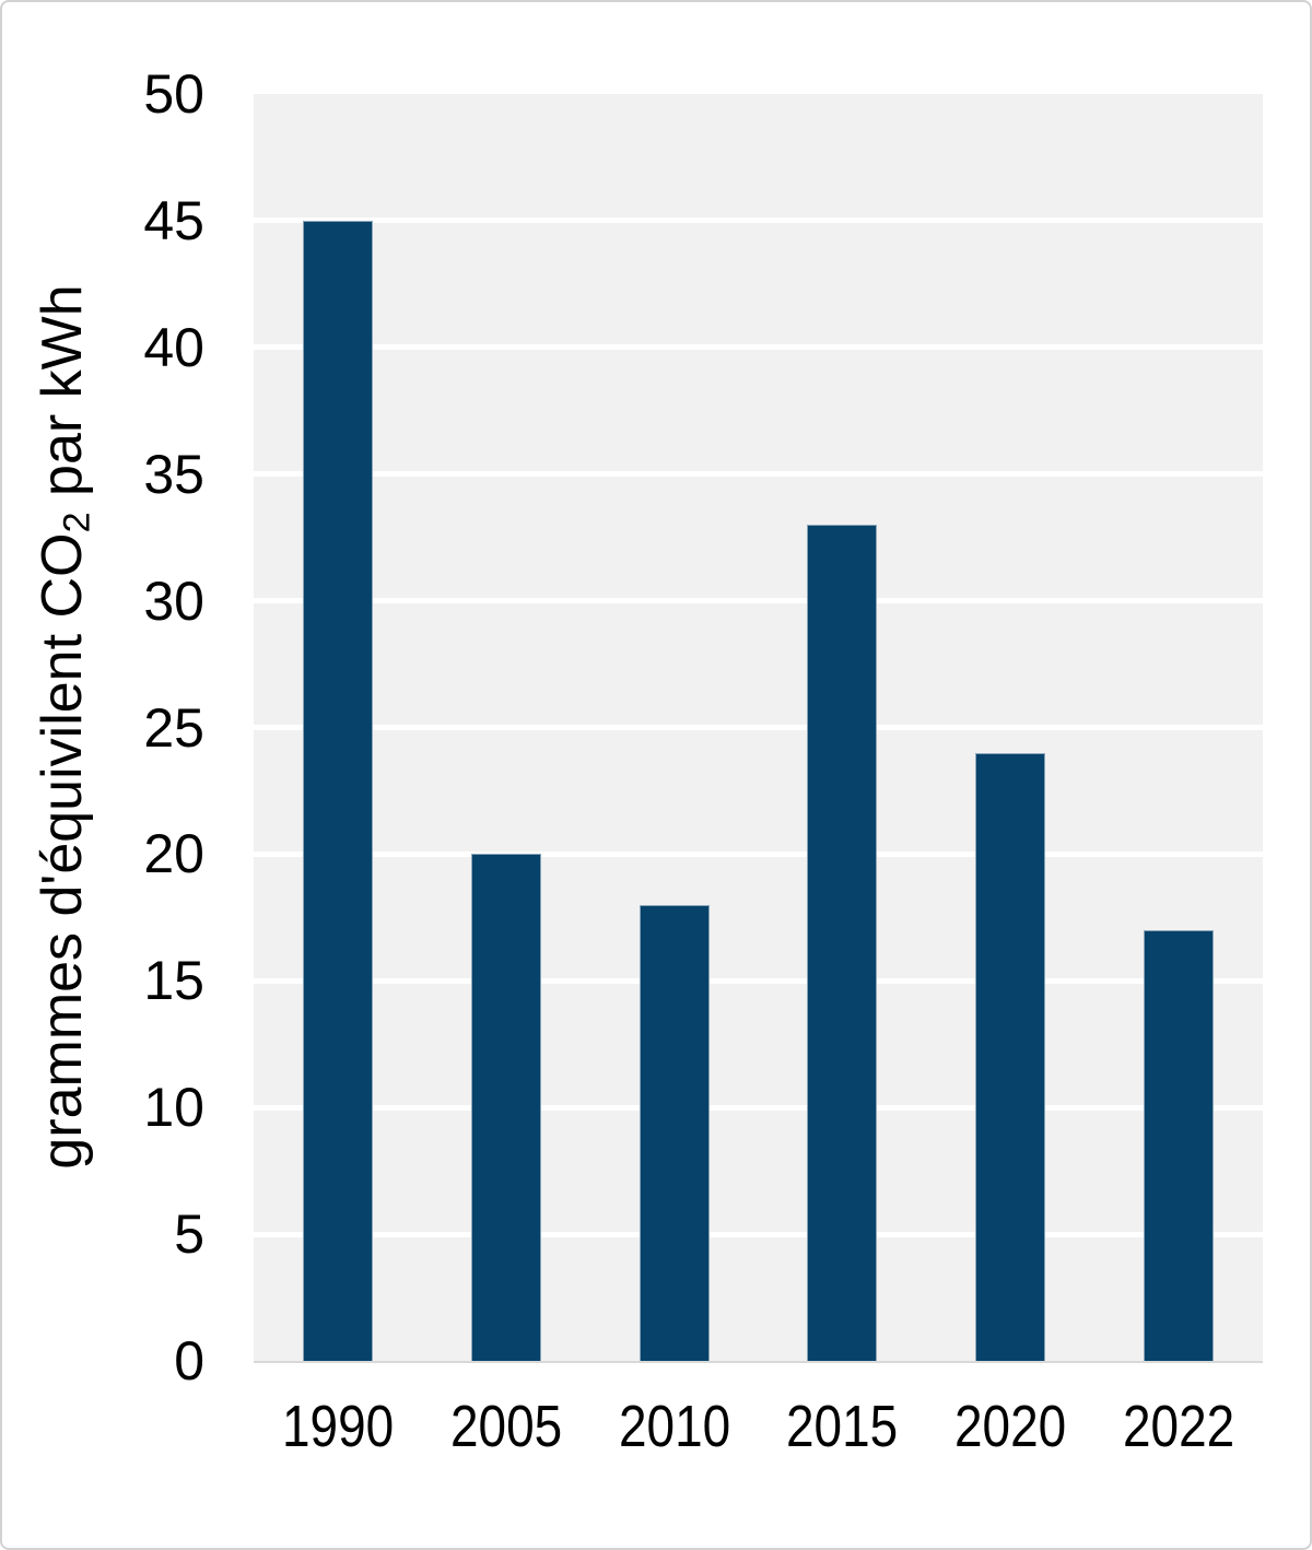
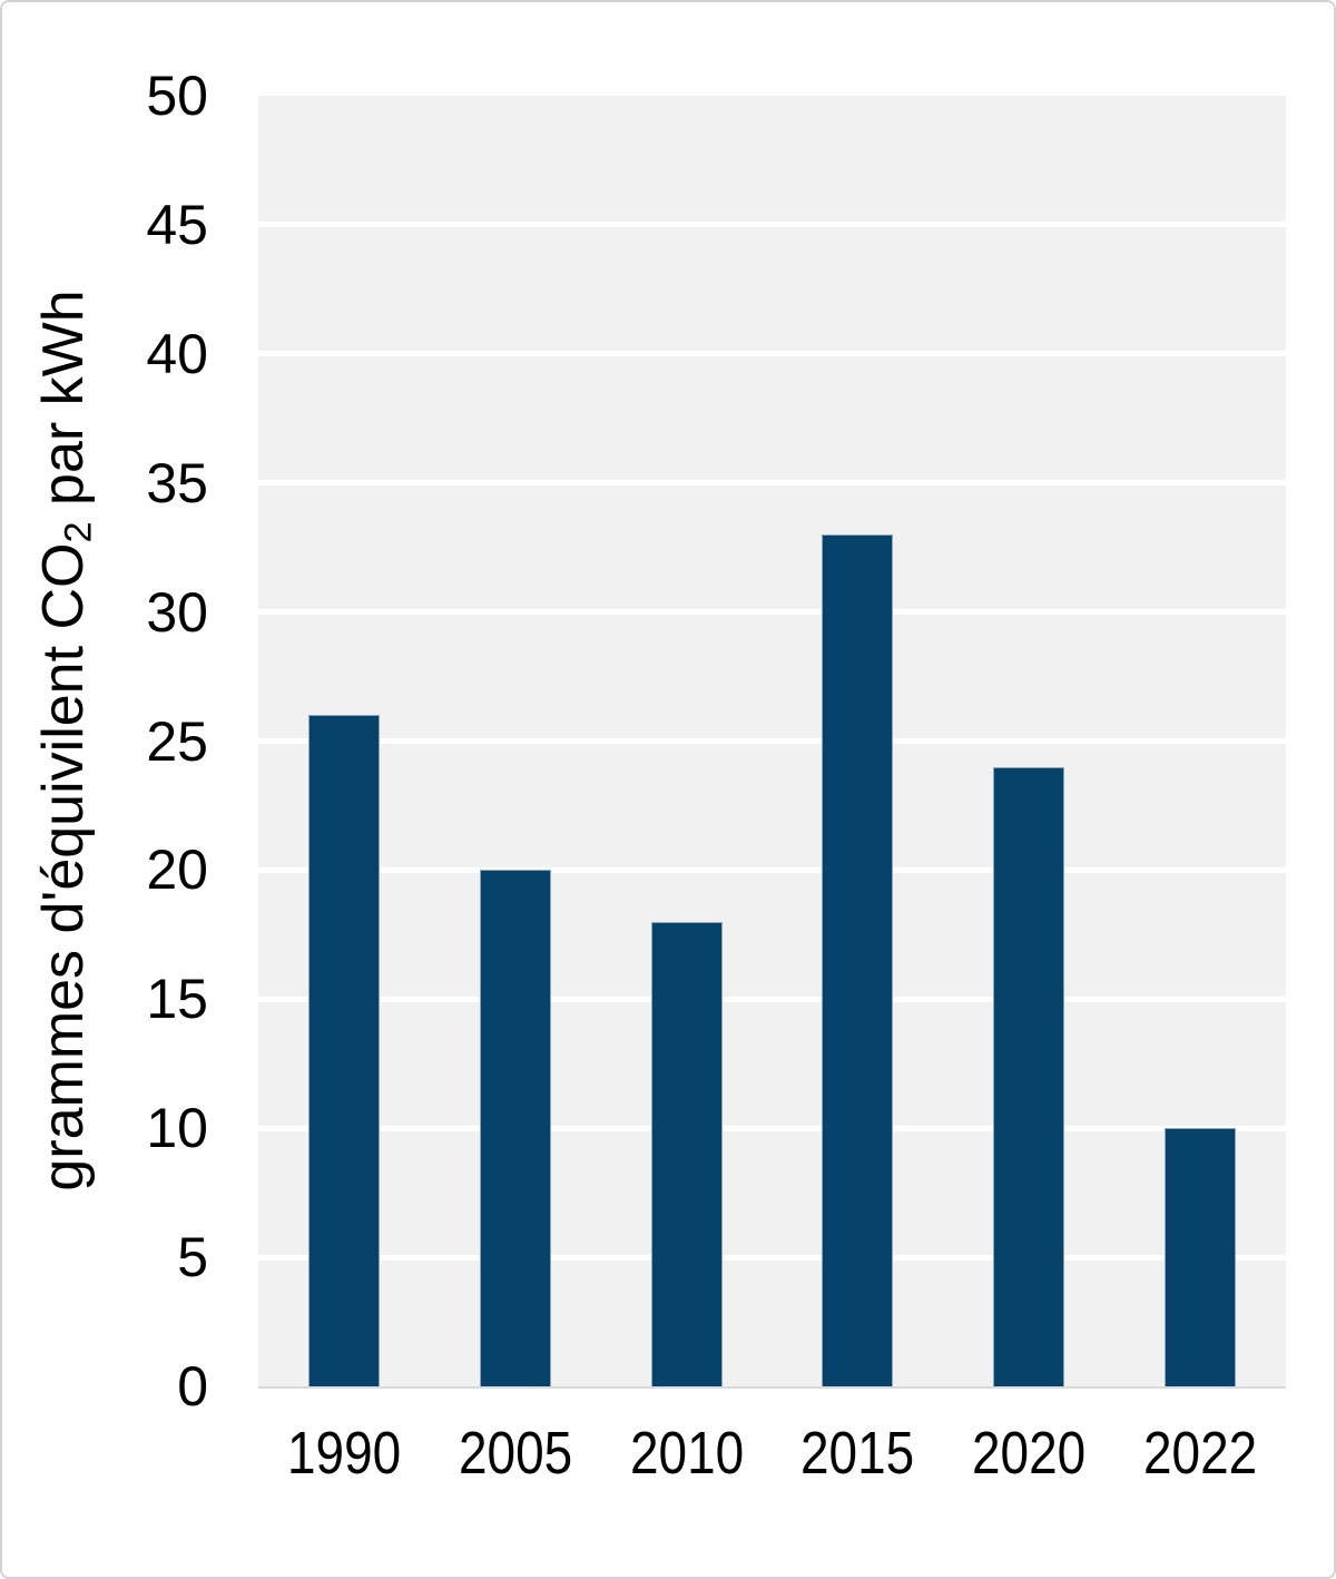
1990: 45 -> 26
2022: 17 -> 10
